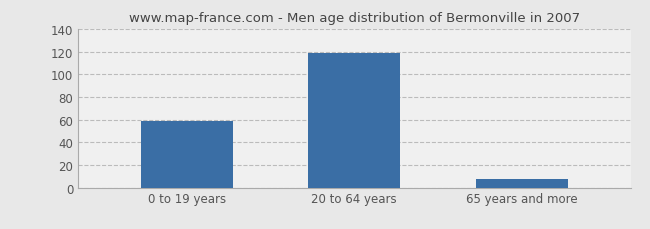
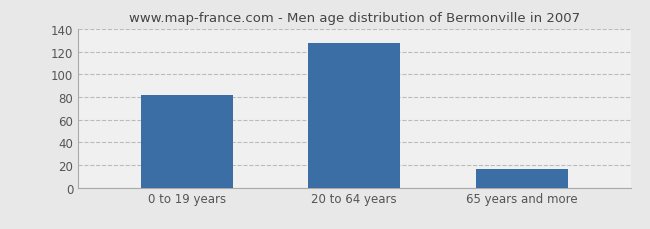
0 to 19 years: 59 -> 82
20 to 64 years: 119 -> 128
65 years and more: 8 -> 16
